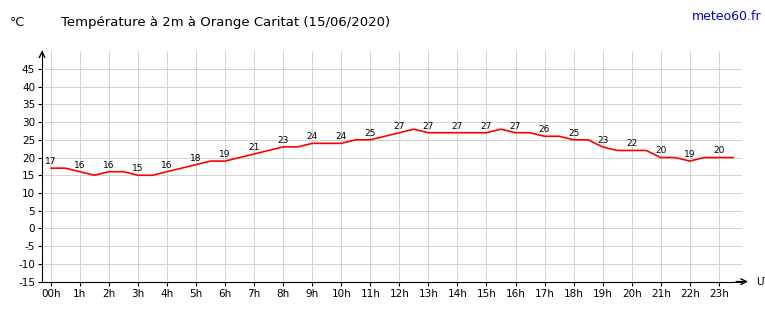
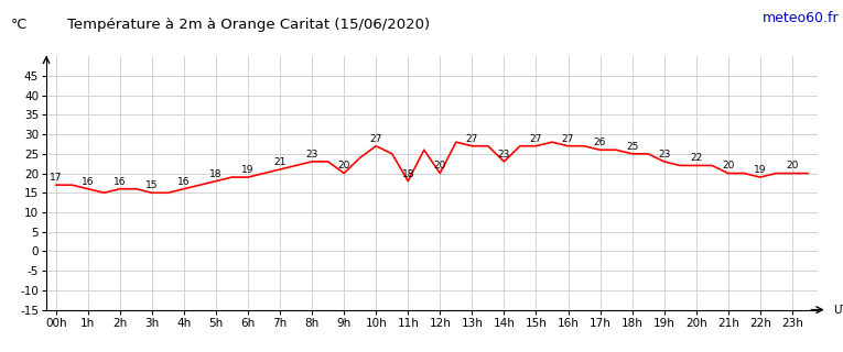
9h: 24 -> 20
10h: 24 -> 27
11h: 25 -> 18
12h: 27 -> 20
14h: 27 -> 23
